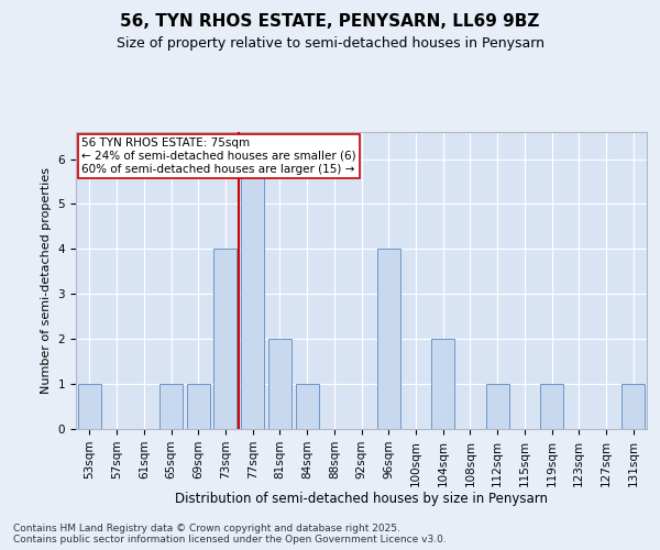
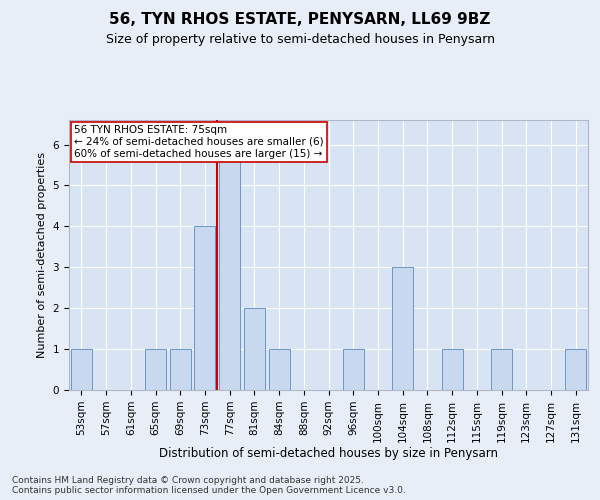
96sqm: 4 -> 1
104sqm: 2 -> 3
